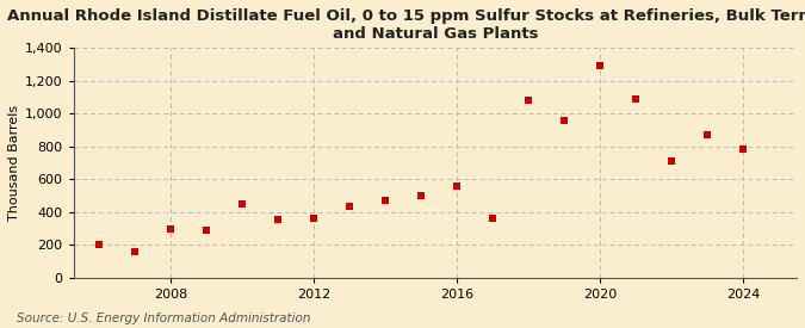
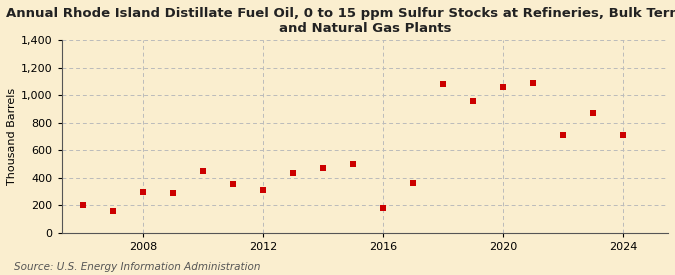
2012: 360 -> 310
2016: 560 -> 180
2020: 1,290 -> 1,060
2024: 780 -> 710
